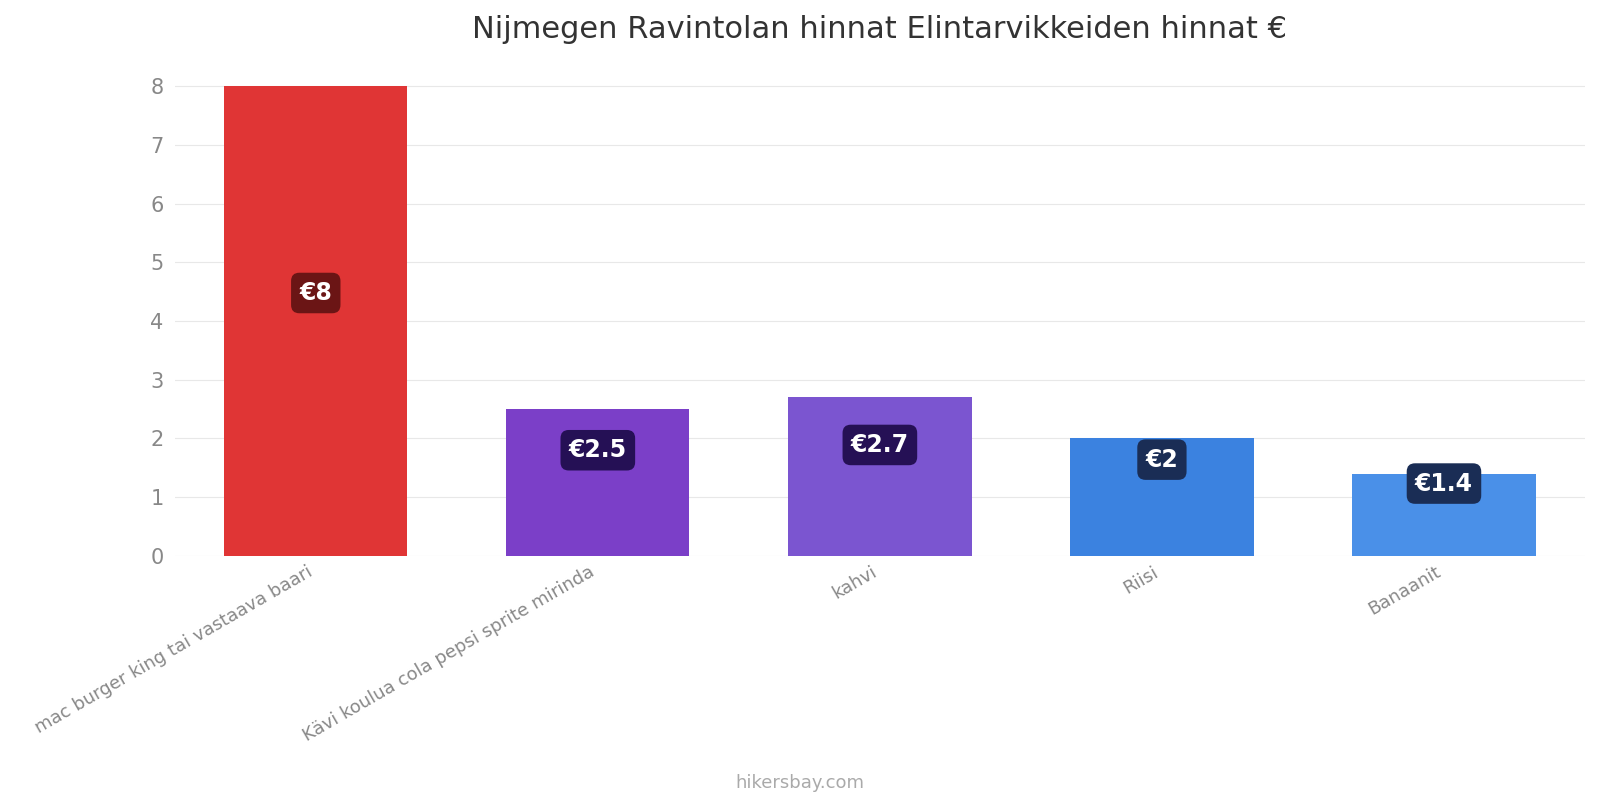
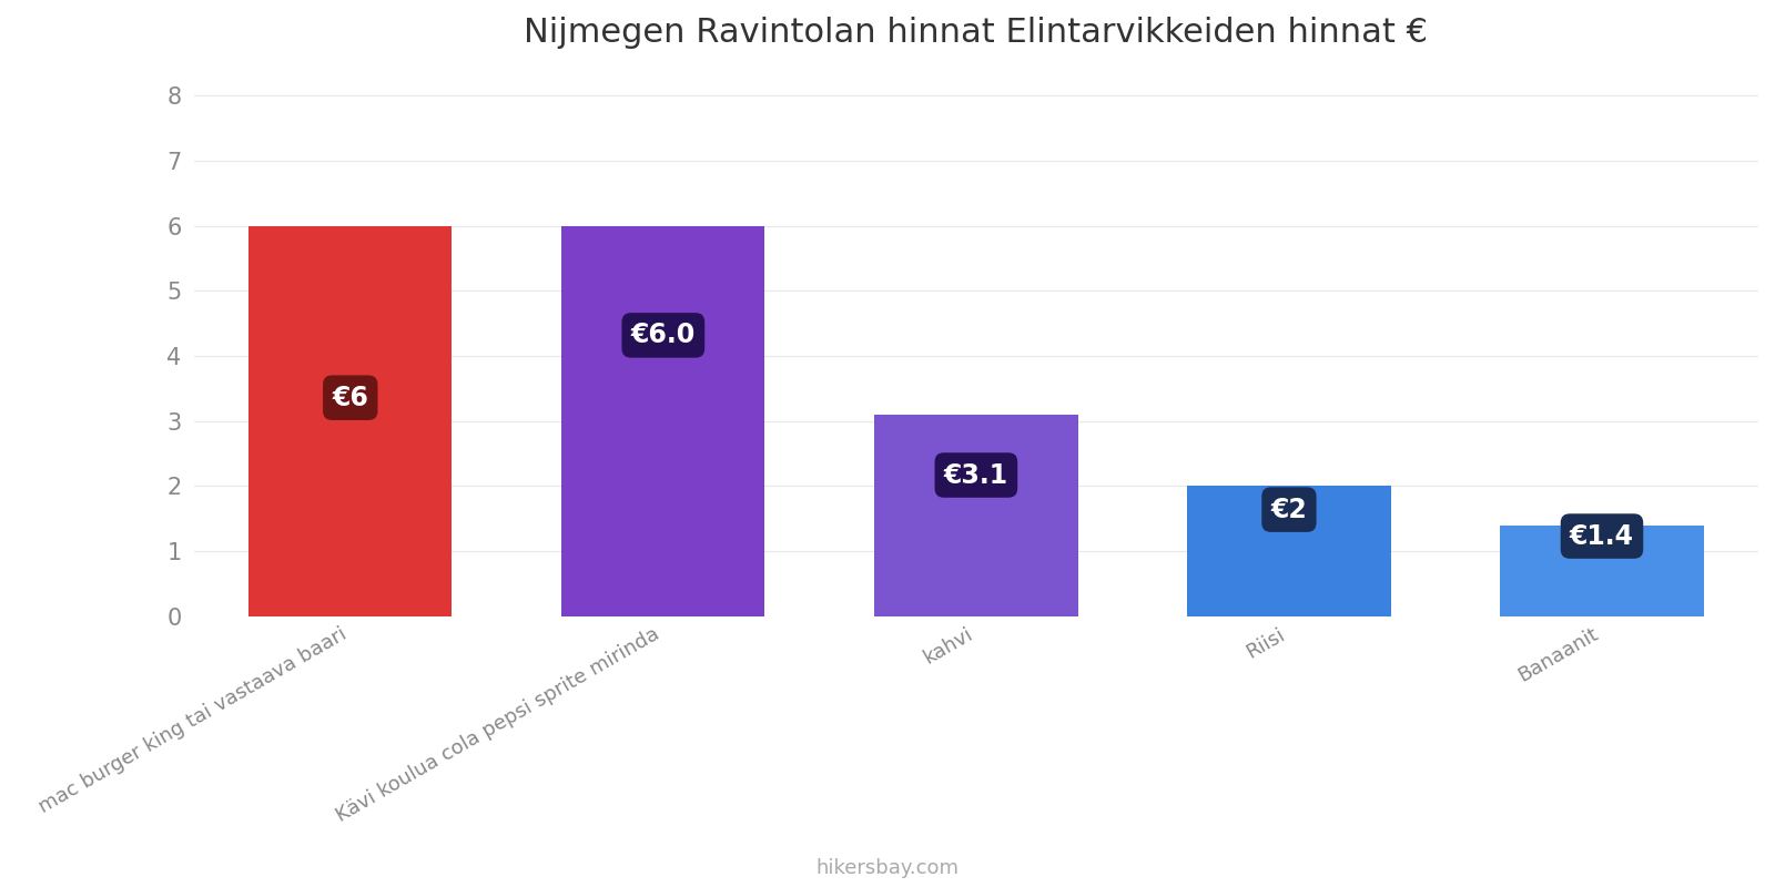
mac burger king tai vastaava baari: €8 -> €6
Kävi koulua cola pepsi sprite mirinda: €2.5 -> €6.0
kahvi: €2.7 -> €3.1
